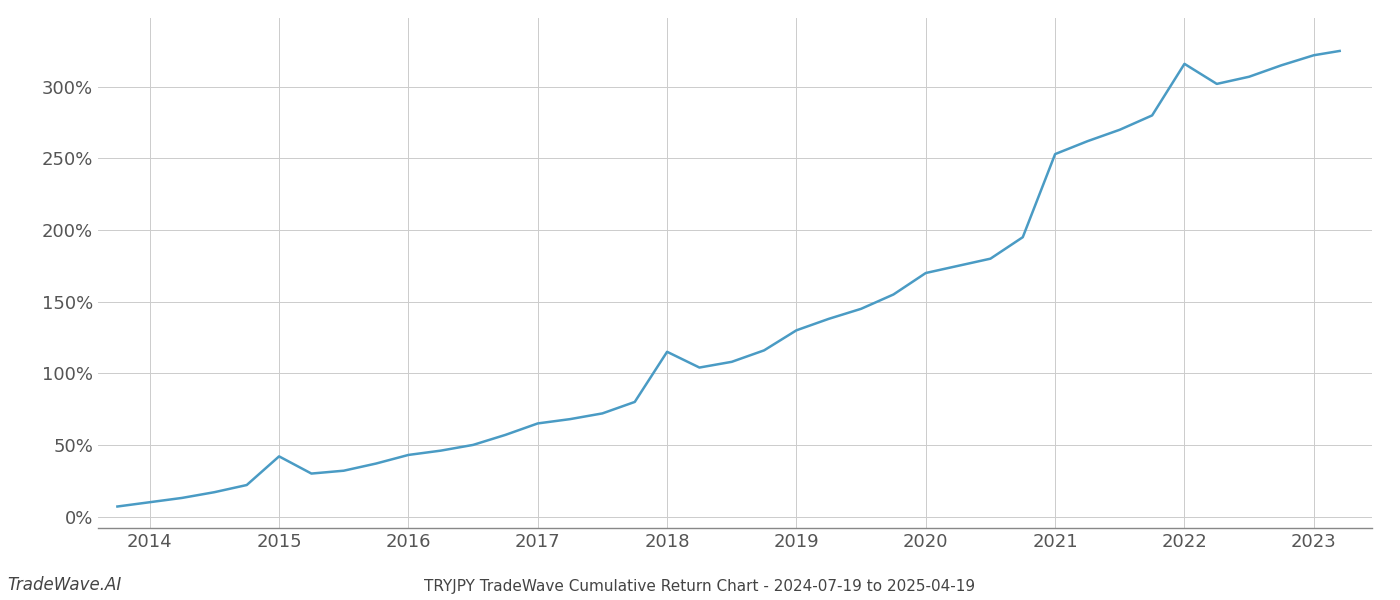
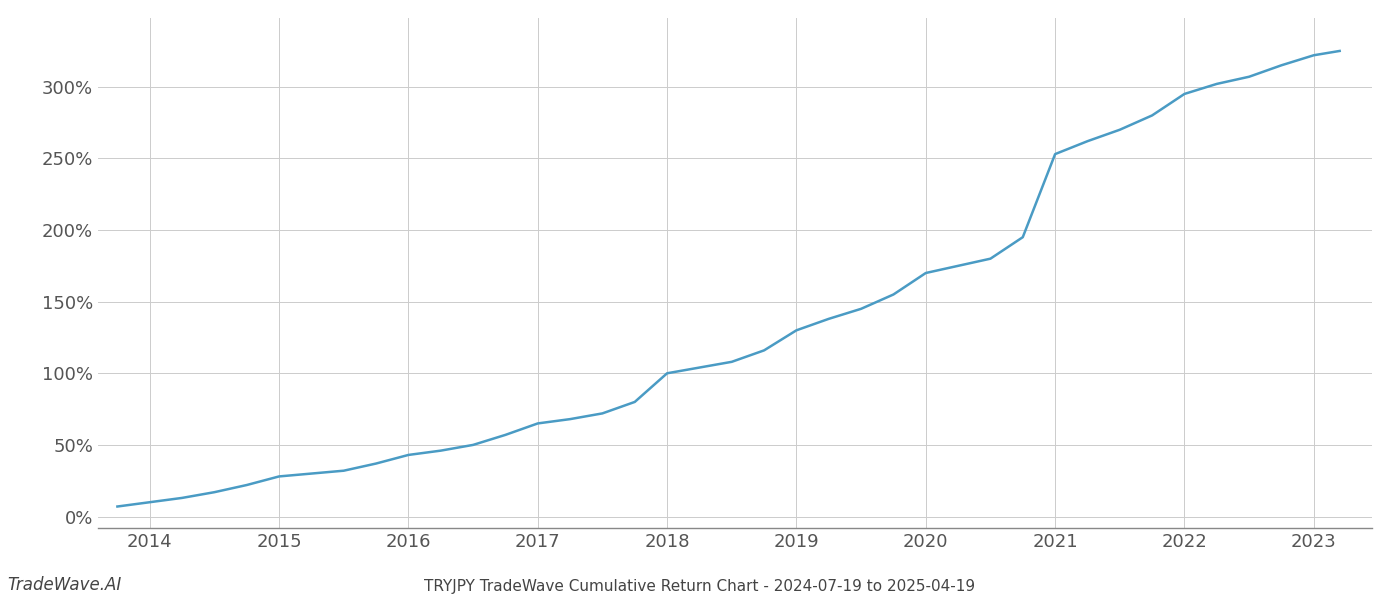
2015: 42% -> 28%
2018: 115% -> 100%
2022: 316% -> 295%
